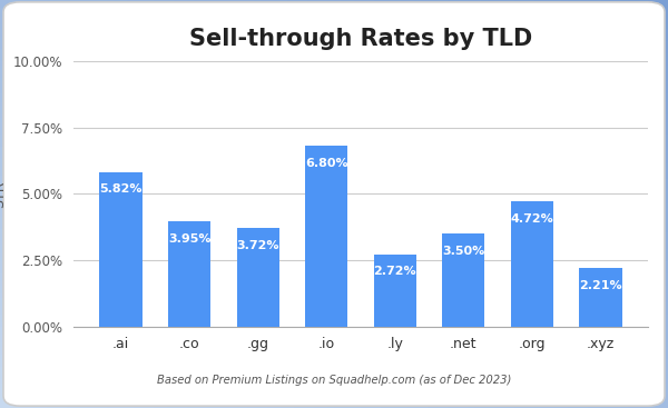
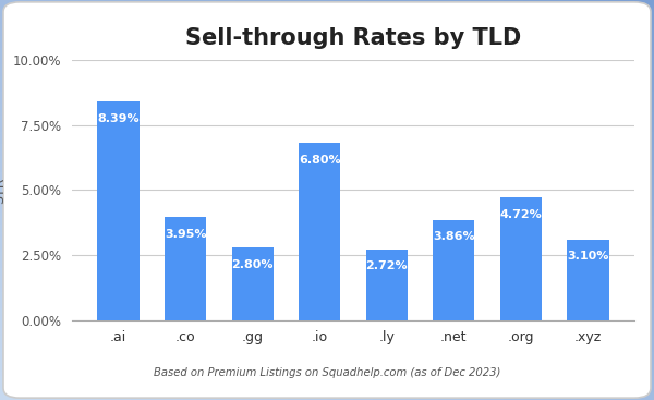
.ai: 5.82% -> 8.39%
.gg: 3.72% -> 2.80%
.net: 3.50% -> 3.86%
.xyz: 2.21% -> 3.10%
